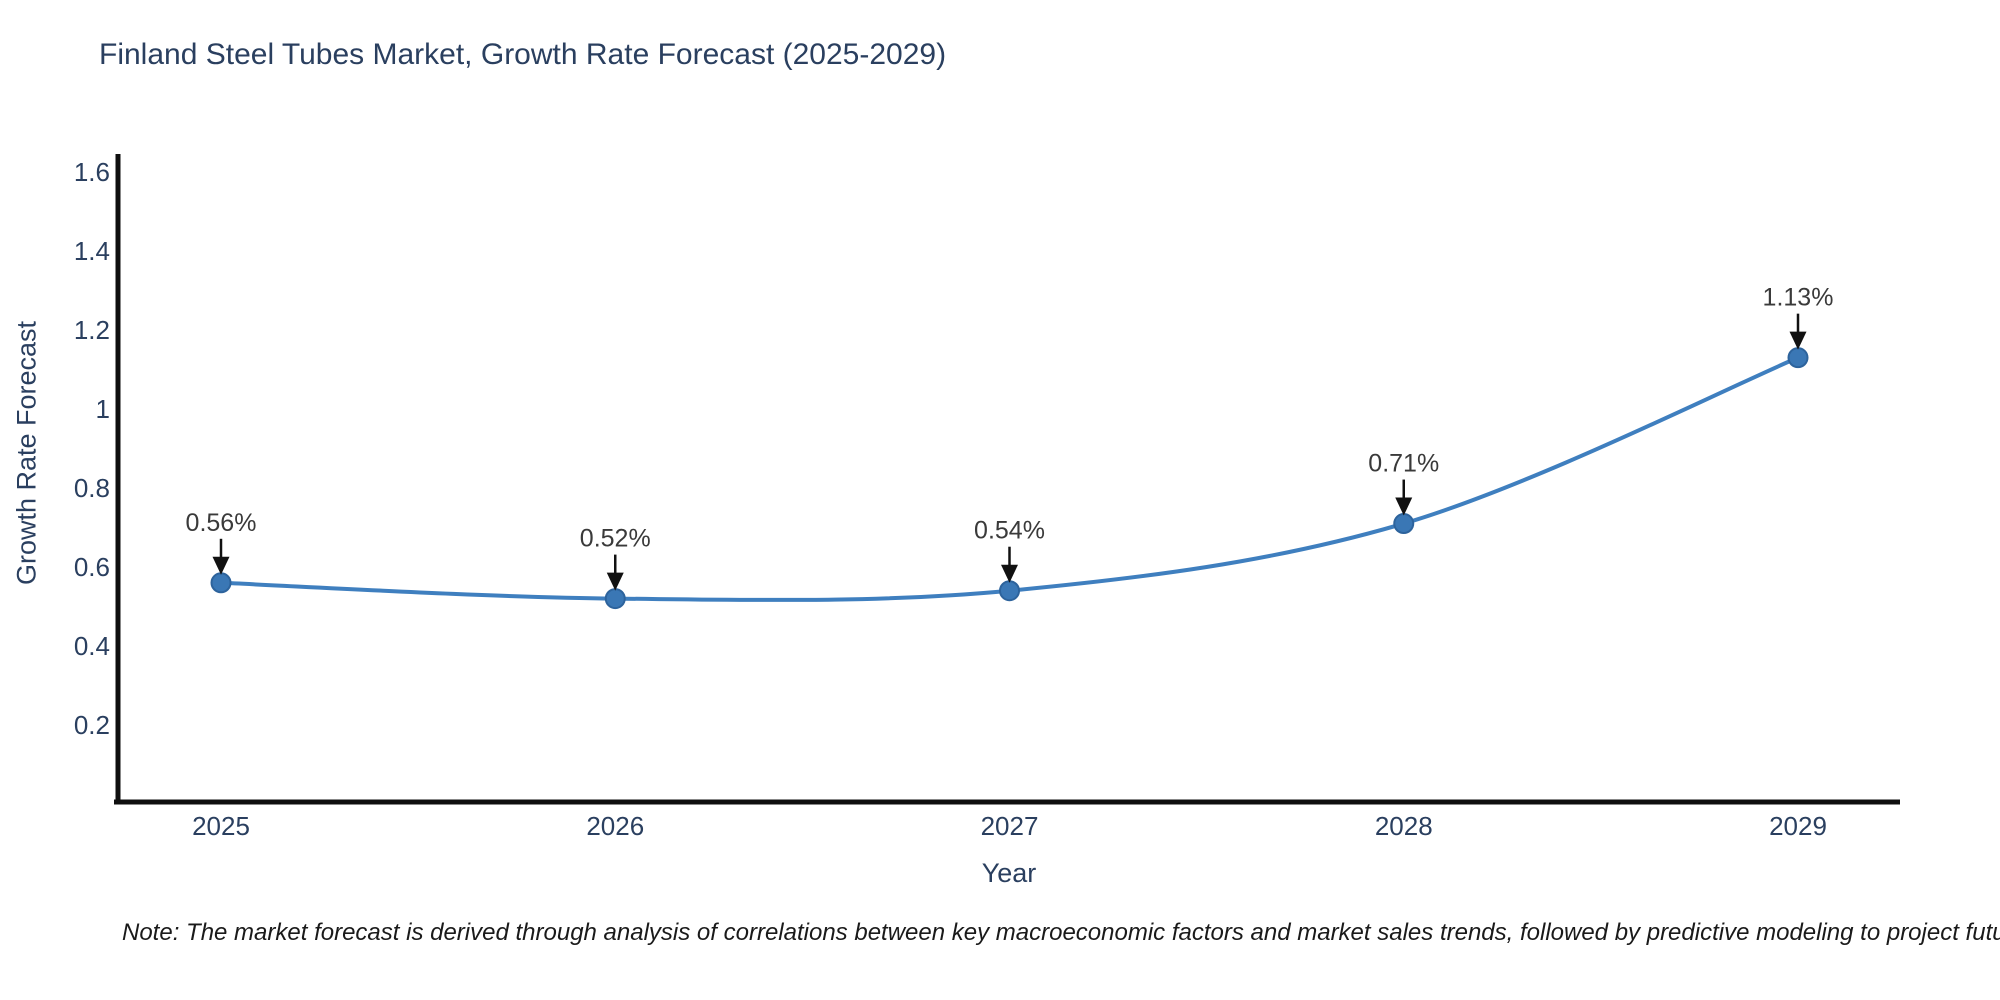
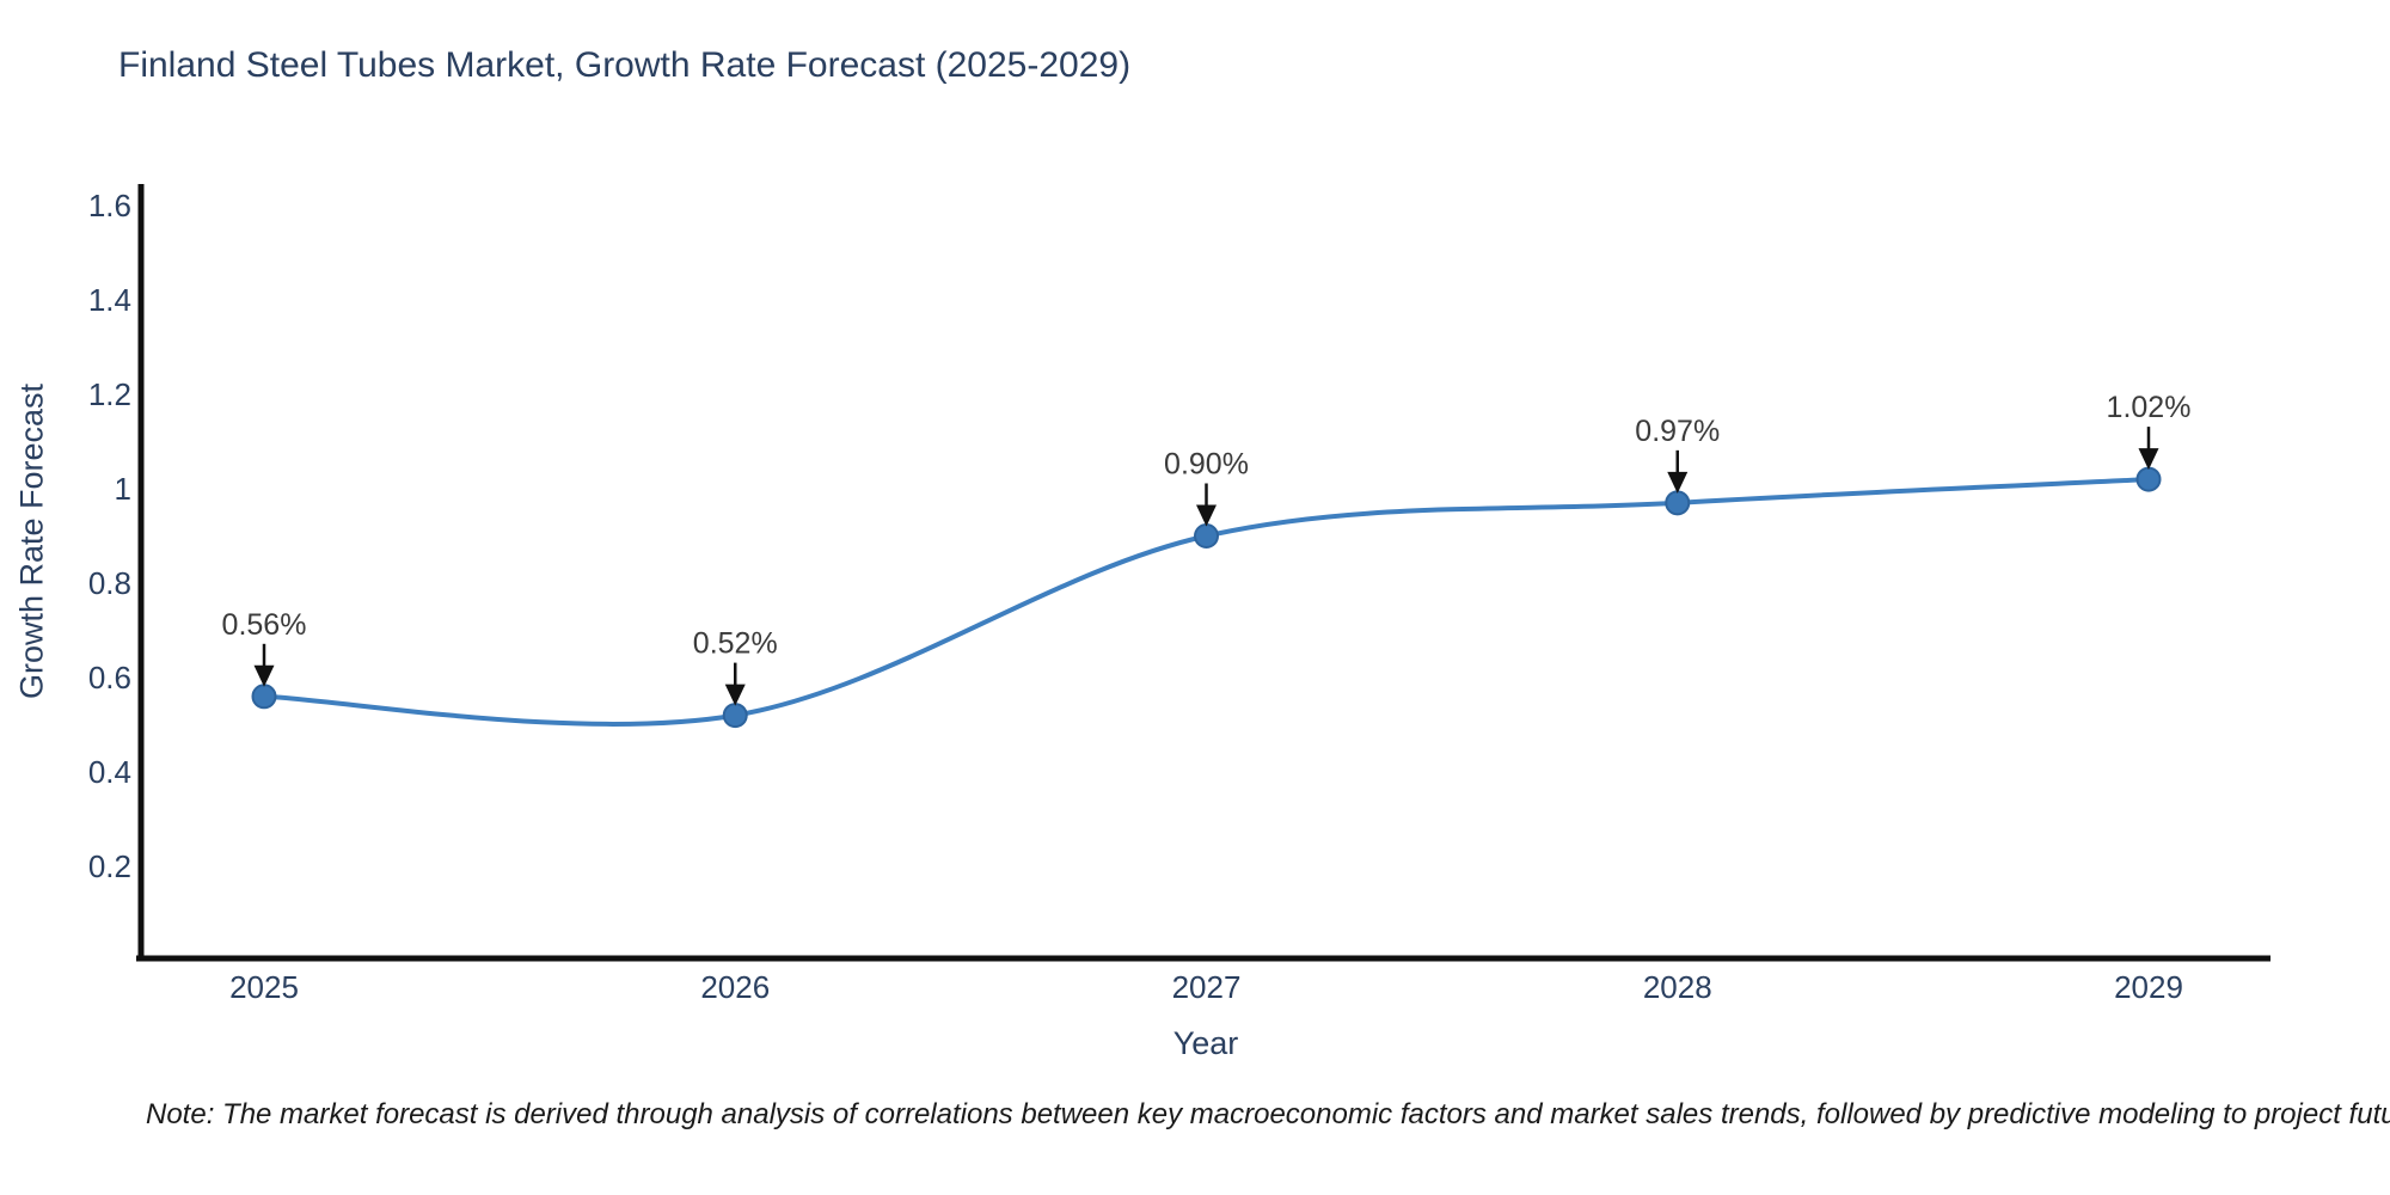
2027: 0.54% -> 0.90%
2028: 0.71% -> 0.97%
2029: 1.13% -> 1.02%
